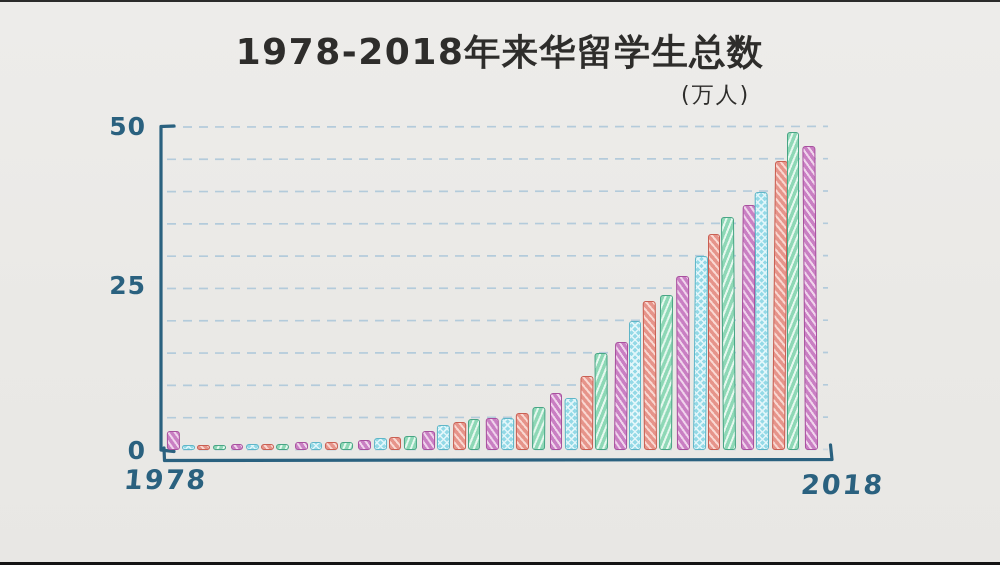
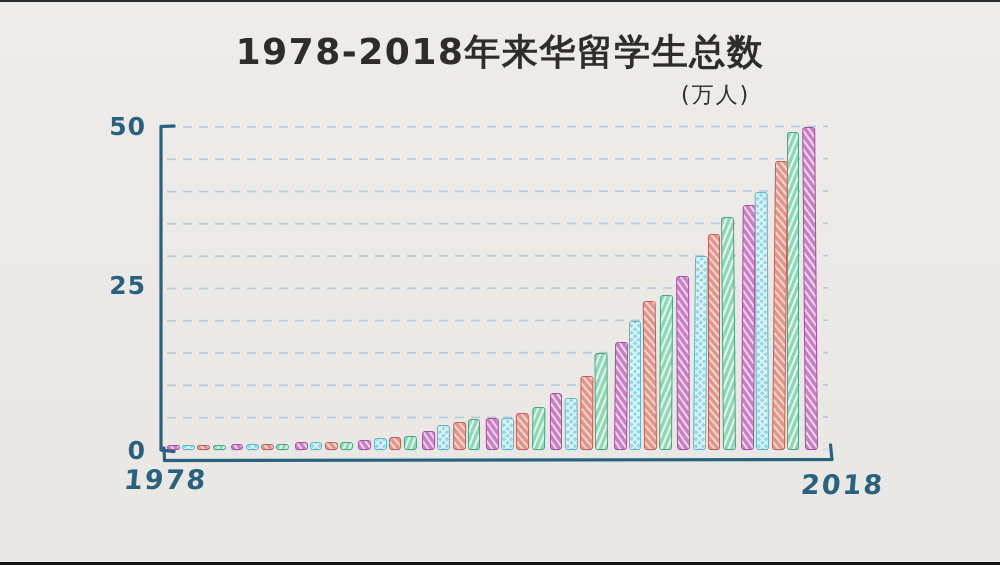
1978: 3 -> 1
2018: 47 -> 50
